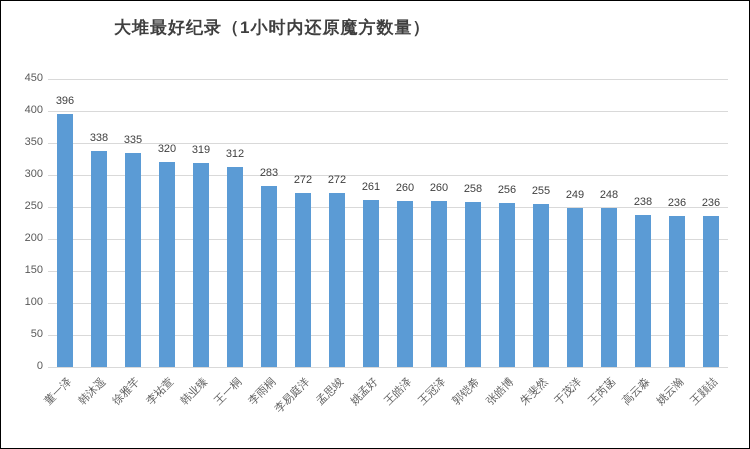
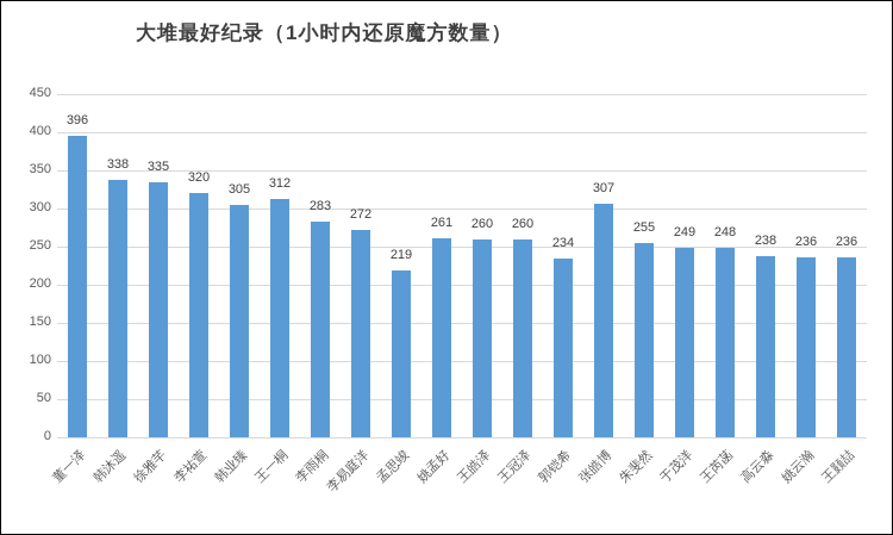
韩业臻: 319 -> 305
孟思竣: 272 -> 219
郭铠希: 258 -> 234
张皓博: 256 -> 307
